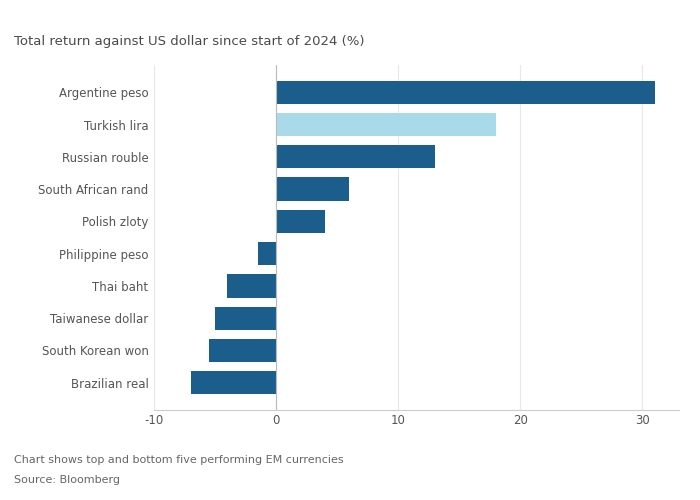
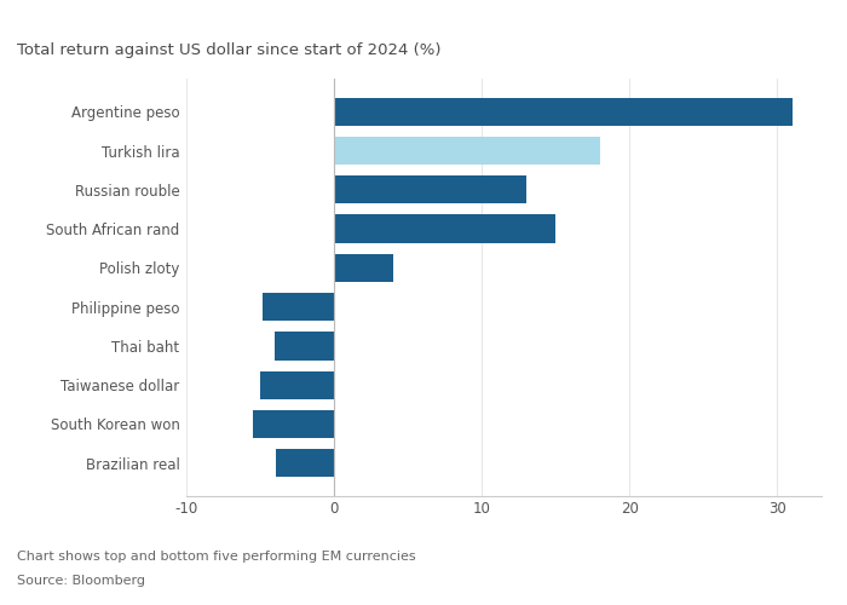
South African rand: 6.0 -> 15.0
Philippine peso: -1.5 -> -4.8
Brazilian real: -7.0 -> -3.9
